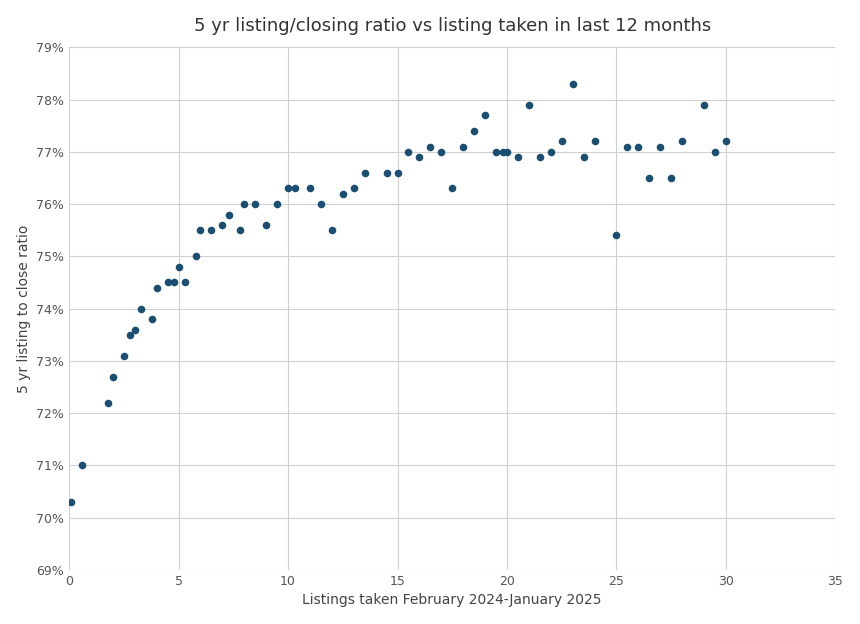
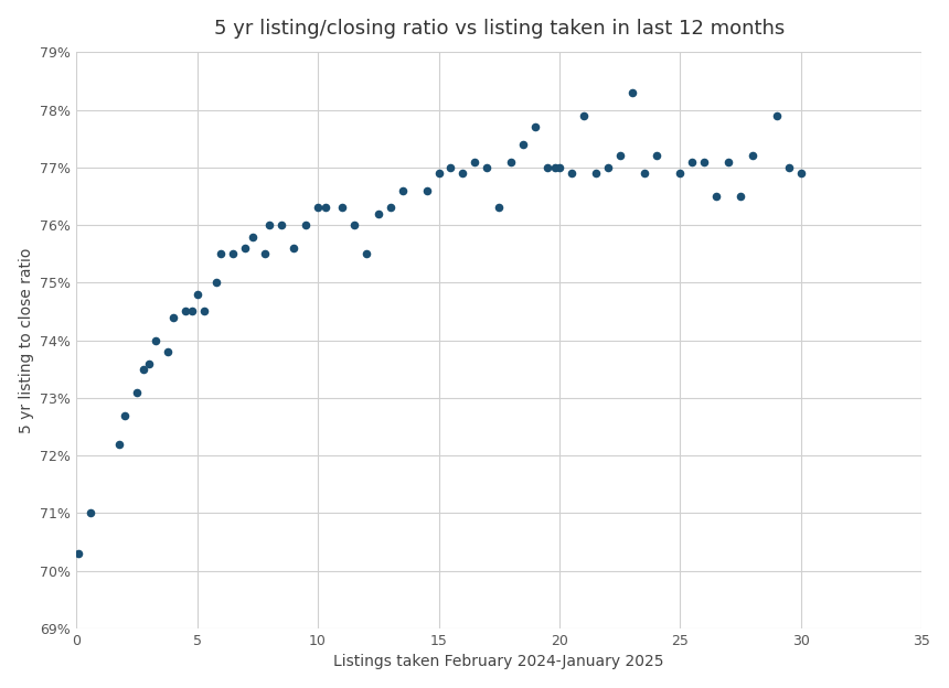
15: 76.6% -> 76.9%
25: 75.4% -> 76.9%
30: 77.2% -> 76.9%
